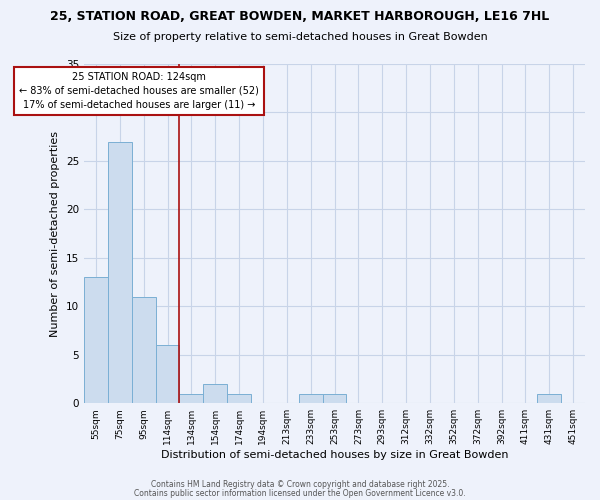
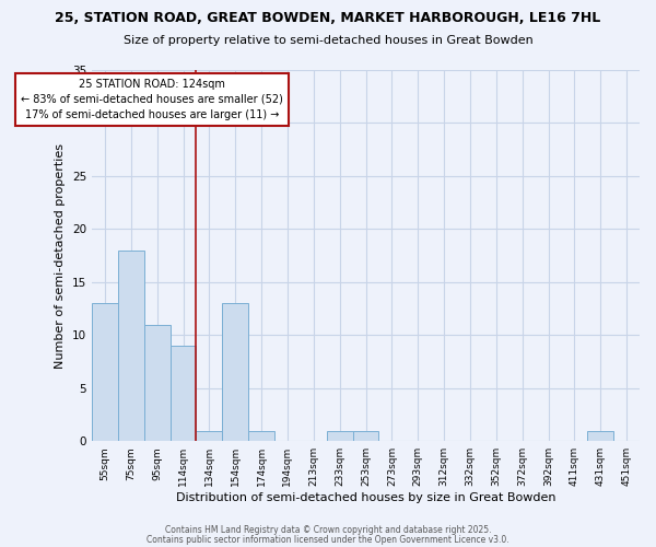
75sqm: 27 -> 18
114sqm: 6 -> 9
154sqm: 2 -> 13
